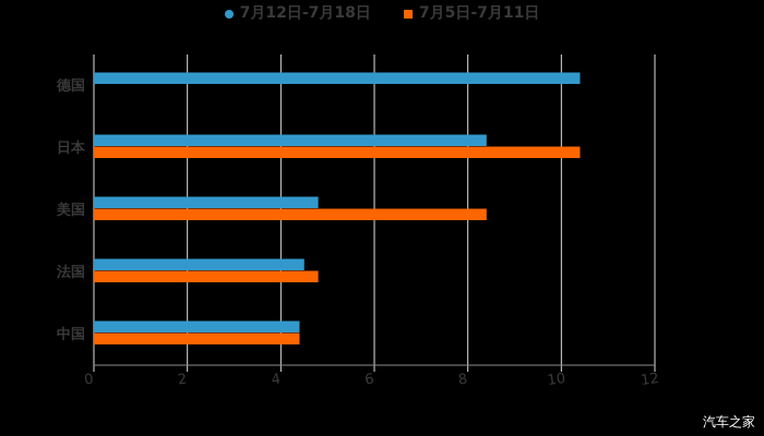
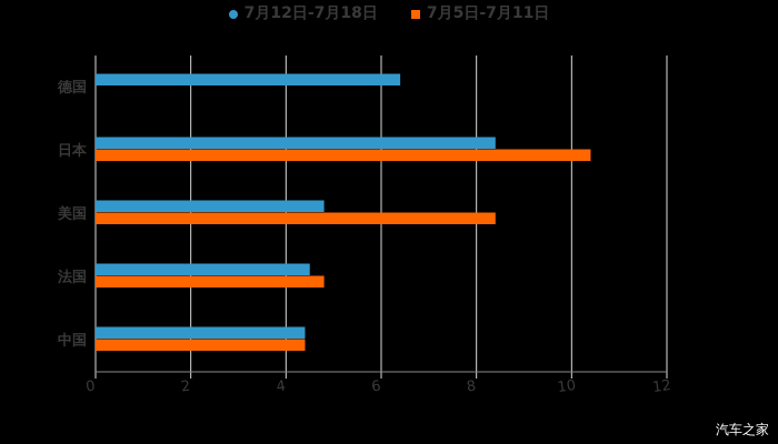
7月12日-7月18日/德国: 10.4 -> 6.4
